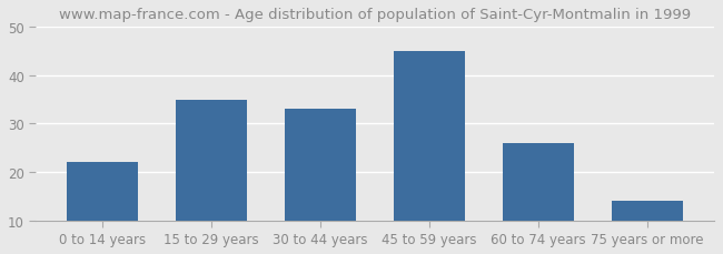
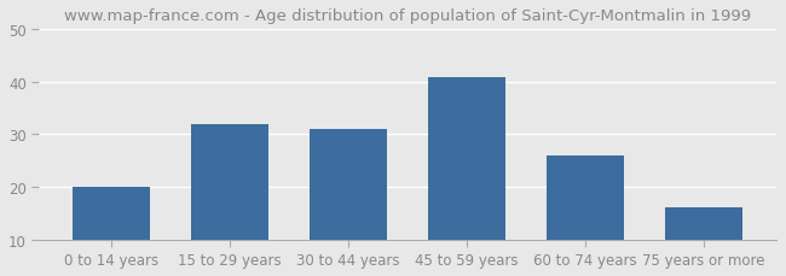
0 to 14 years: 22 -> 20
15 to 29 years: 35 -> 32
30 to 44 years: 33 -> 31
45 to 59 years: 45 -> 41
75 years or more: 14 -> 16
